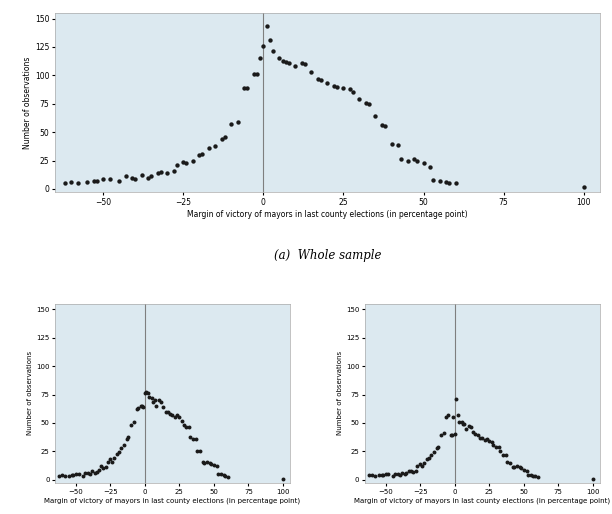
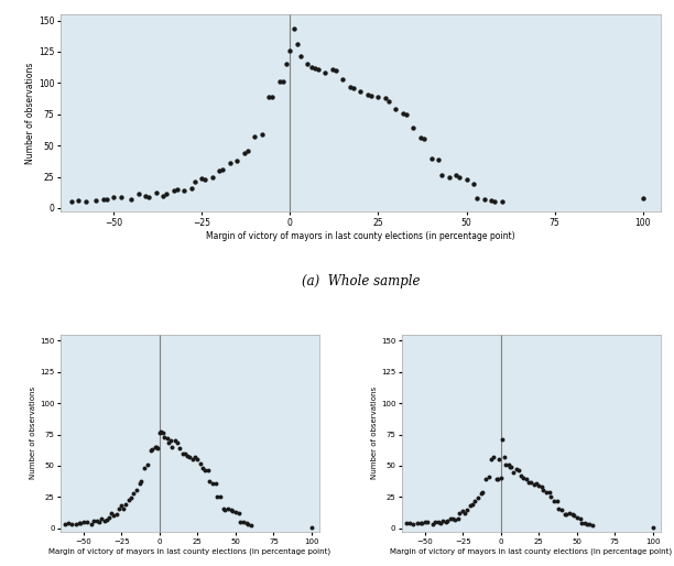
(a) Whole sample/100: 2 -> 8
